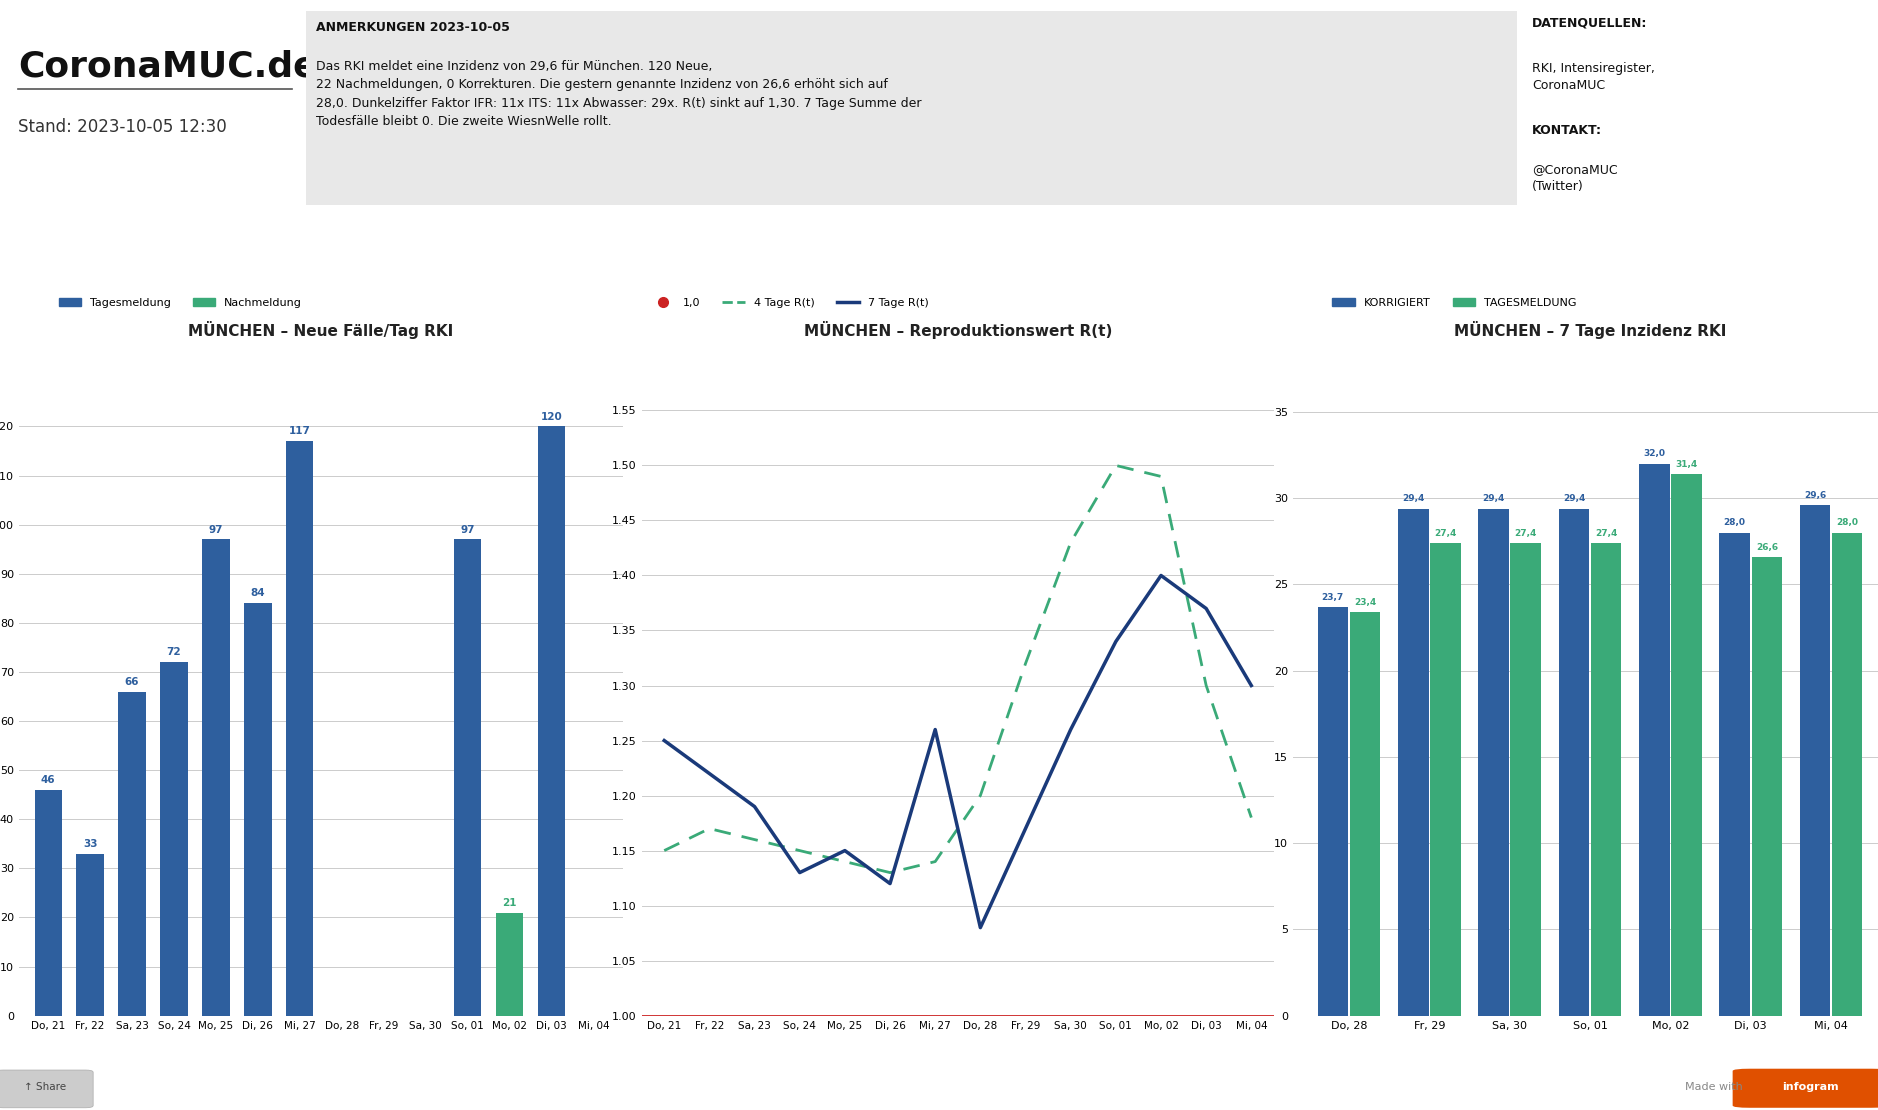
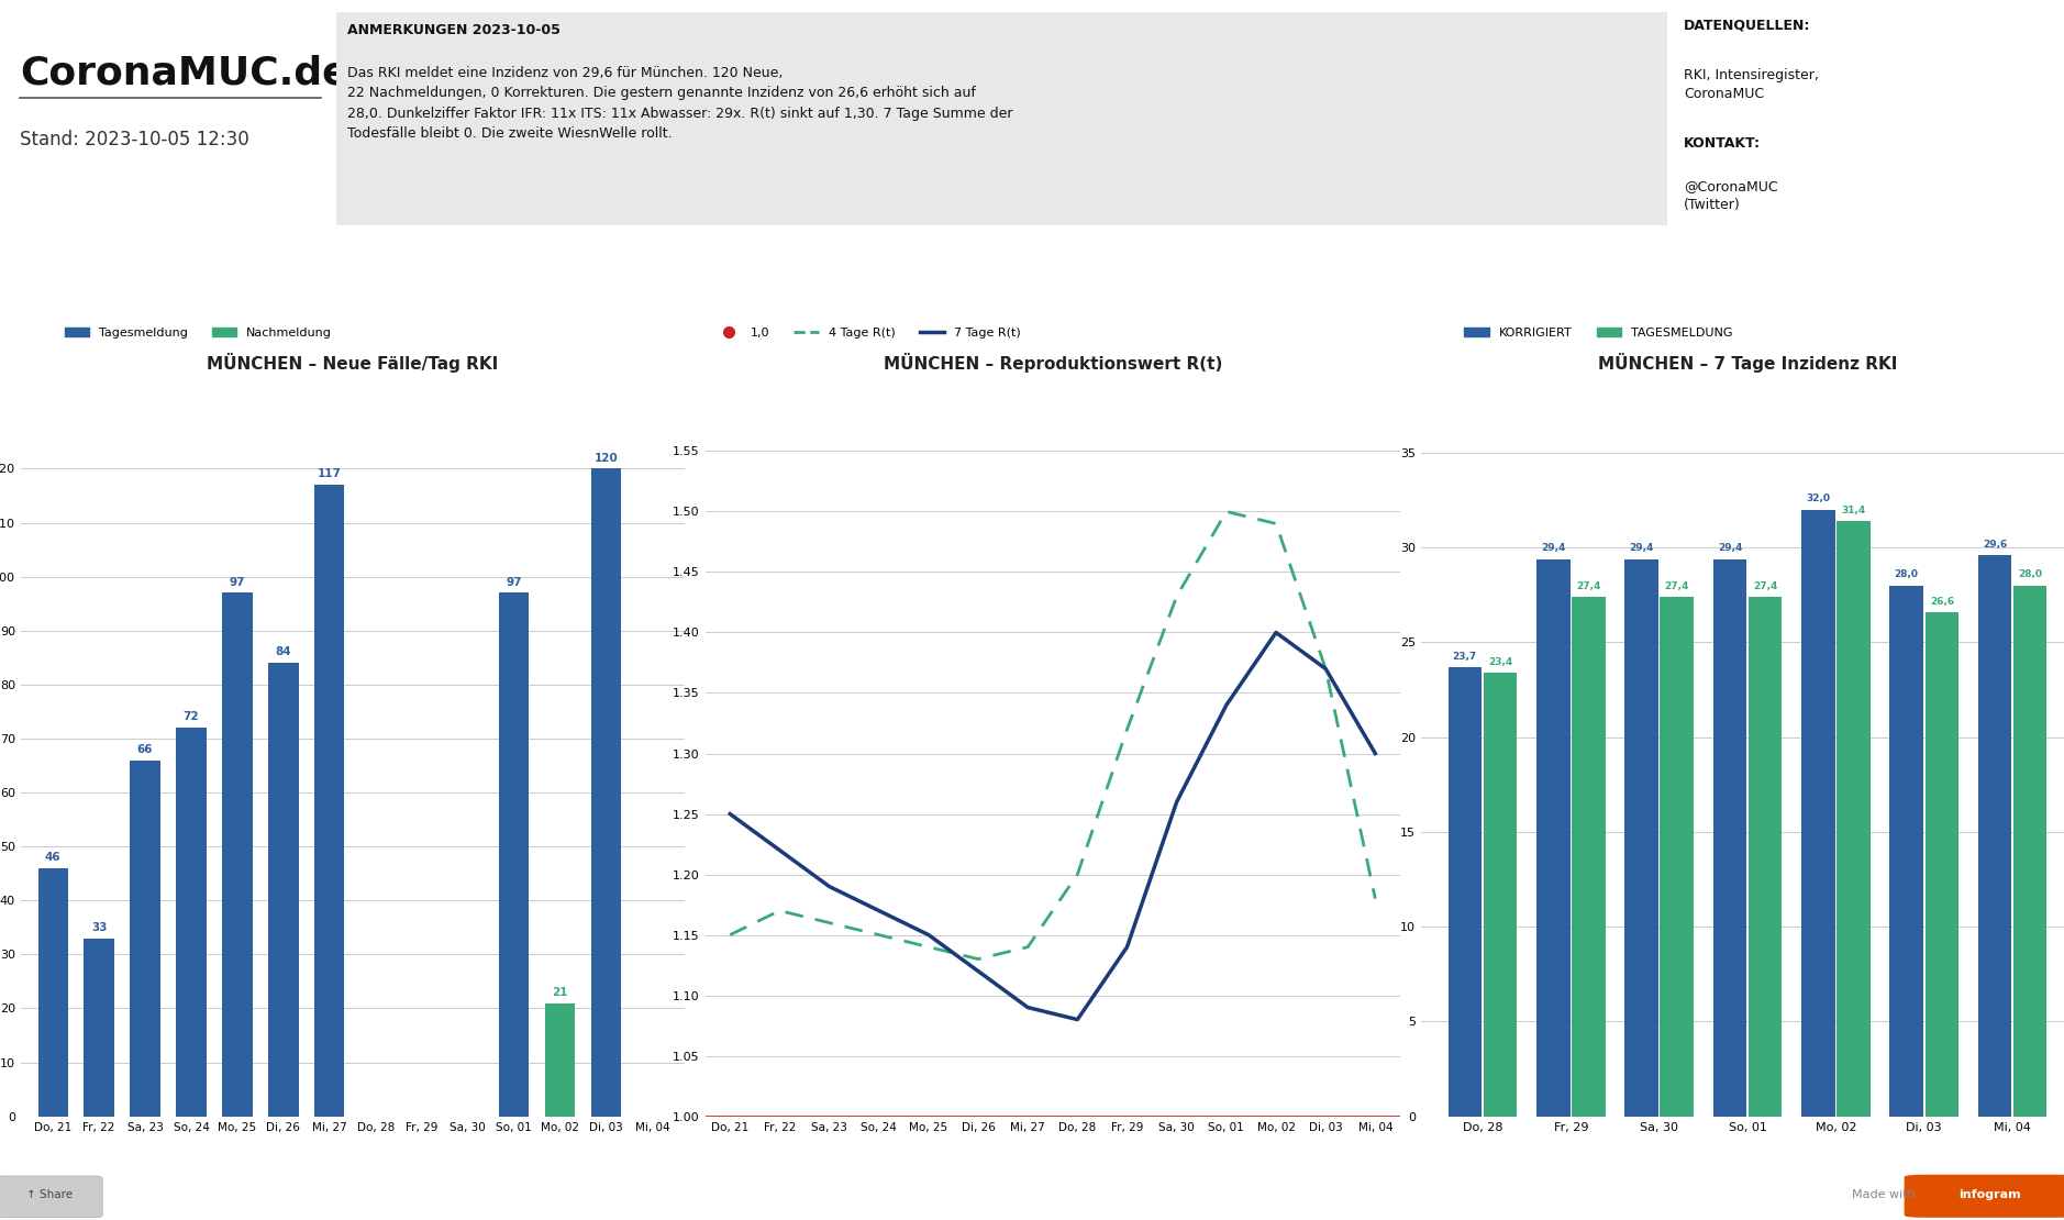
MÜNCHEN – Reproduktionswert R(t)/7 Tage R(t)/So, 24: 1.13 -> 1.17
MÜNCHEN – Reproduktionswert R(t)/7 Tage R(t)/Mi, 27: 1.26 -> 1.09
MÜNCHEN – Reproduktionswert R(t)/7 Tage R(t)/Fr, 29: 1.17 -> 1.14
MÜNCHEN – Reproduktionswert R(t)/4 Tage R(t)/Di, 03: 1.30 -> 1.37
